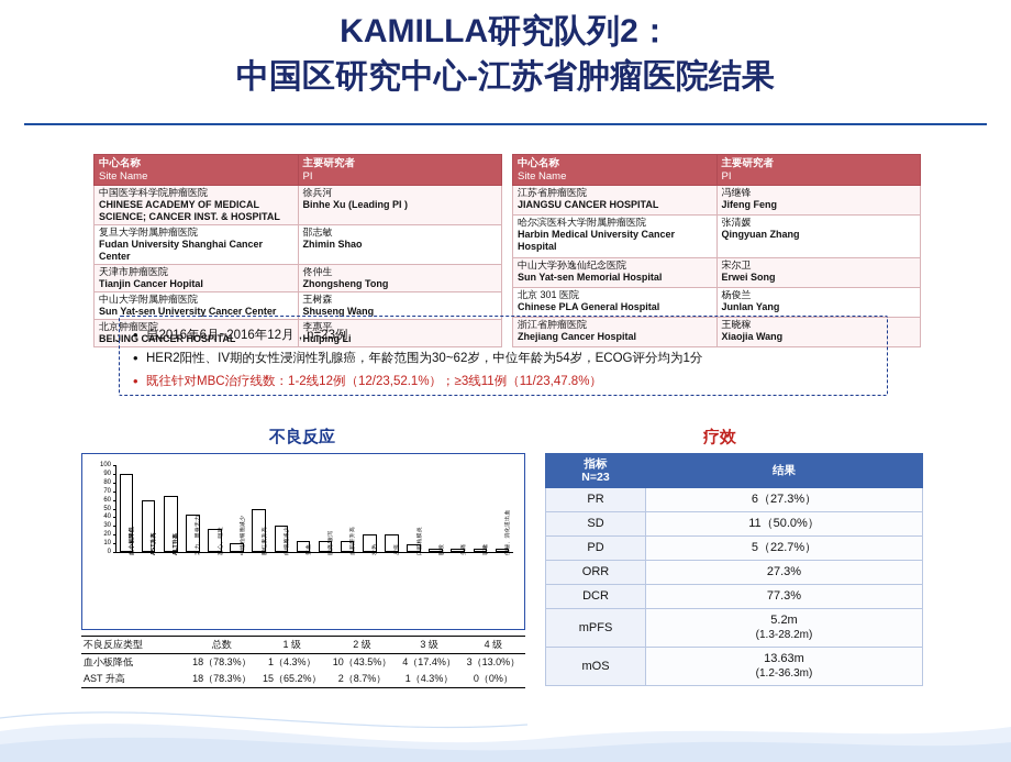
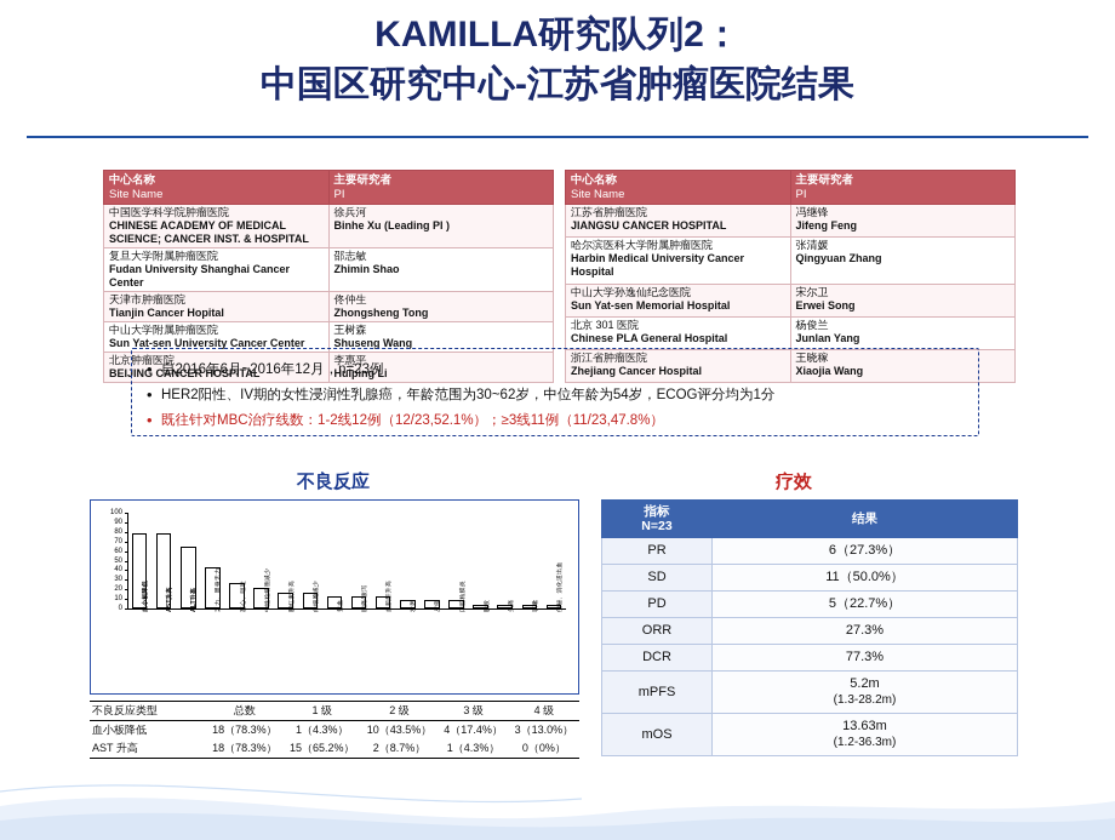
血小板降低: 90 -> 80
AST升高: 60 -> 80
中性粒细胞减少: 10 -> 20
胆红素升高: 50 -> 20
白细胞减少: 30 -> 20
发热: 20 -> 10
皮疹: 20 -> 10
